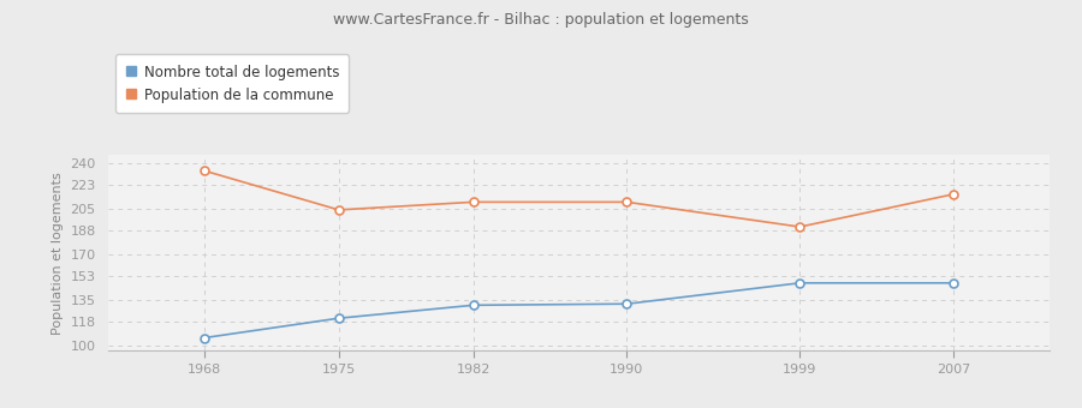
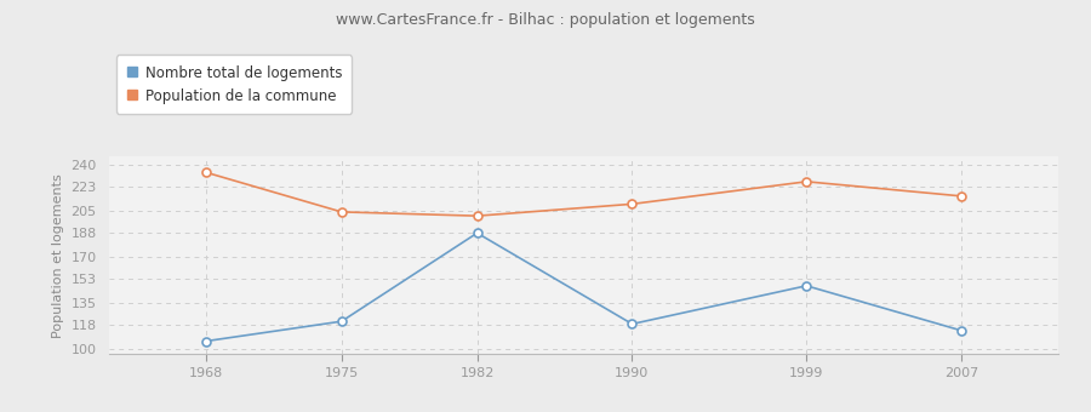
Nombre total de logements/1982: 131 -> 188
Population de la commune/1982: 210 -> 201
Nombre total de logements/1990: 132 -> 119
Population de la commune/1999: 191 -> 227
Nombre total de logements/2007: 148 -> 114
